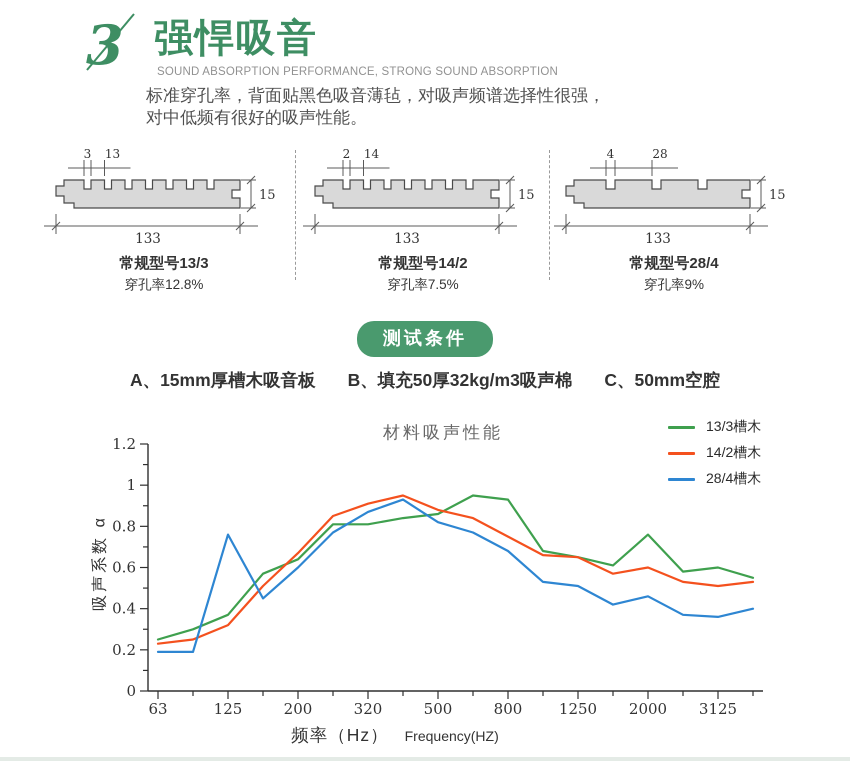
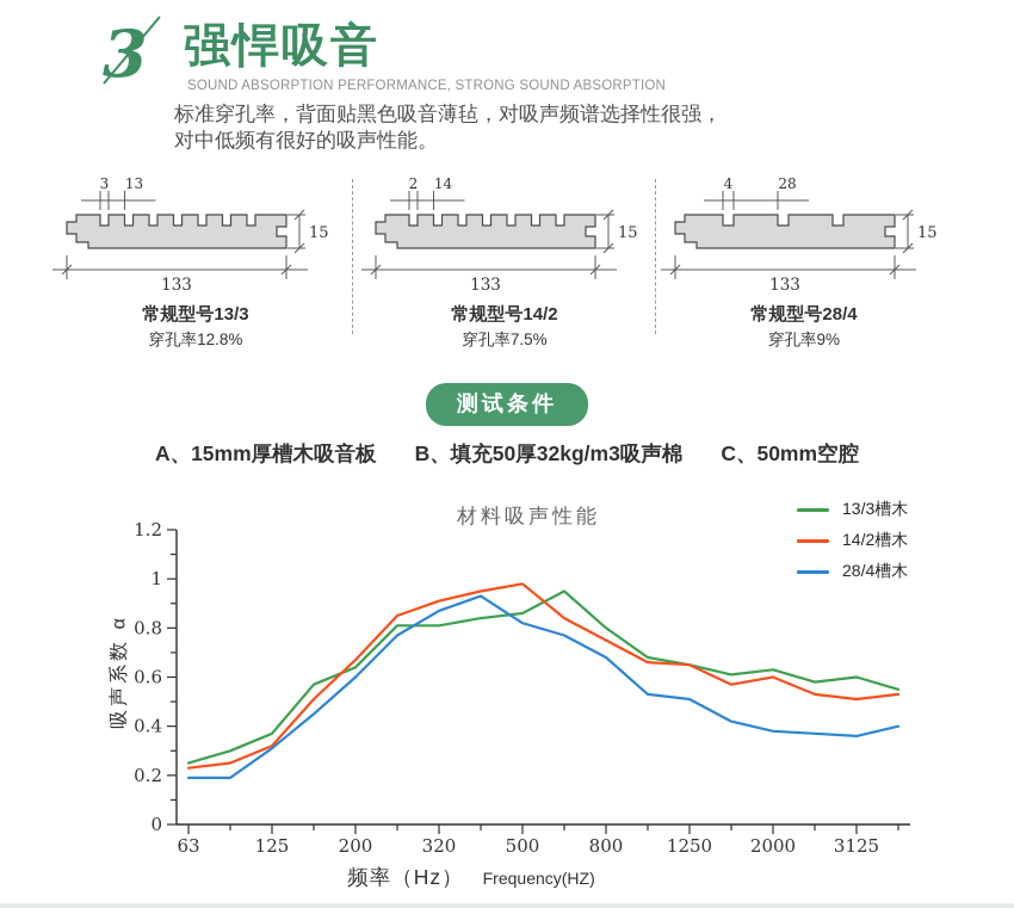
28/4槽木/125: 0.76 -> 0.31
14/2槽木/500: 0.88 -> 0.98
13/3槽木/800: 0.93 -> 0.80
13/3槽木/2000: 0.76 -> 0.63
28/4槽木/2000: 0.46 -> 0.38
